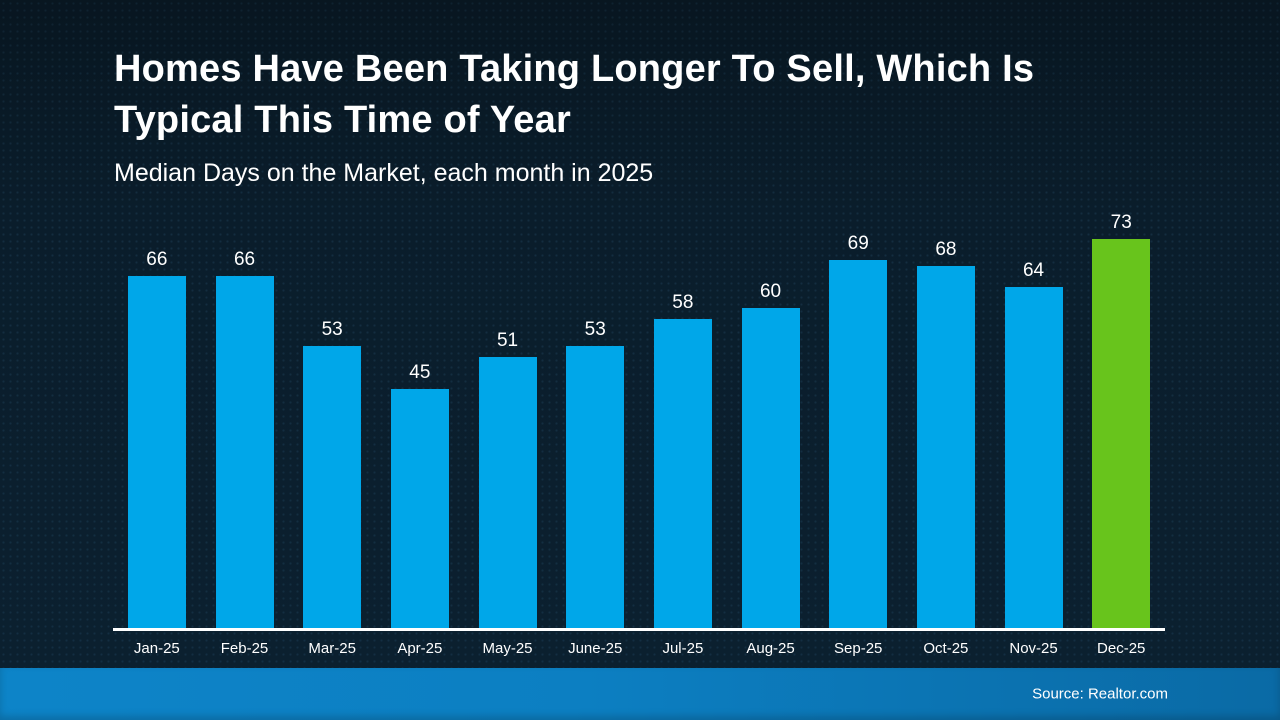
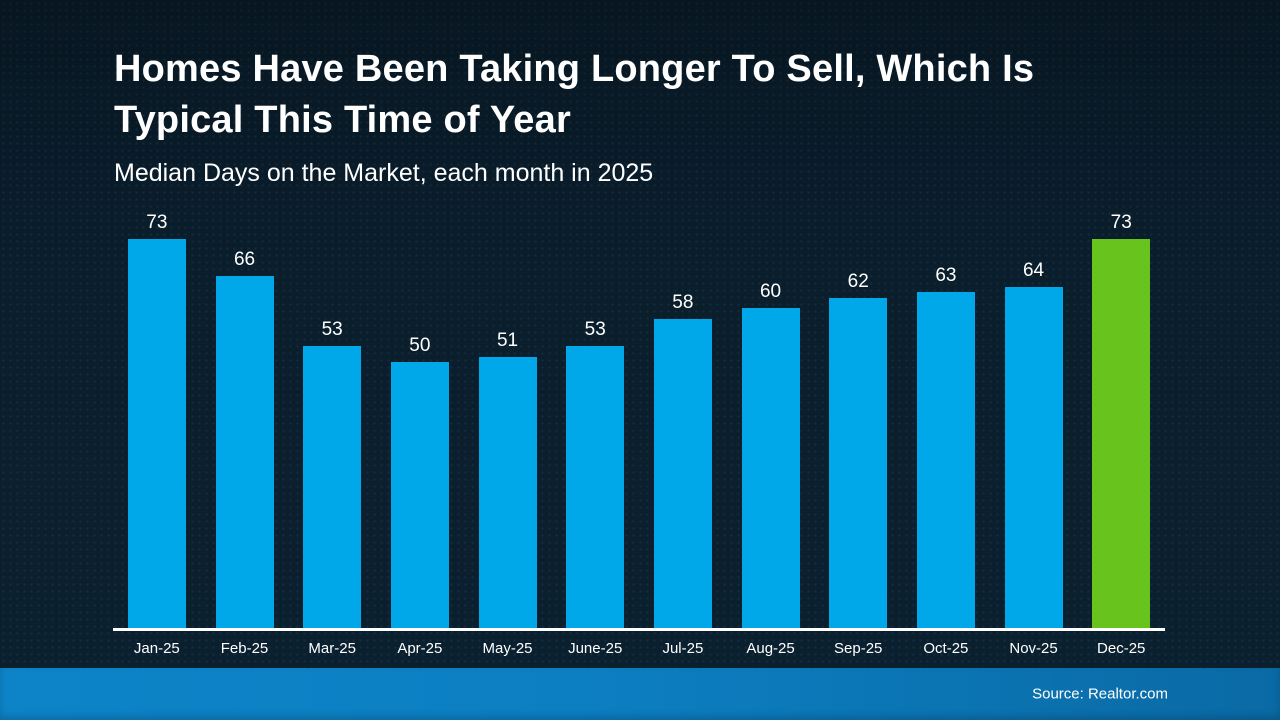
Jan-25: 66 -> 73
Apr-25: 45 -> 50
Sep-25: 69 -> 62
Oct-25: 68 -> 63
